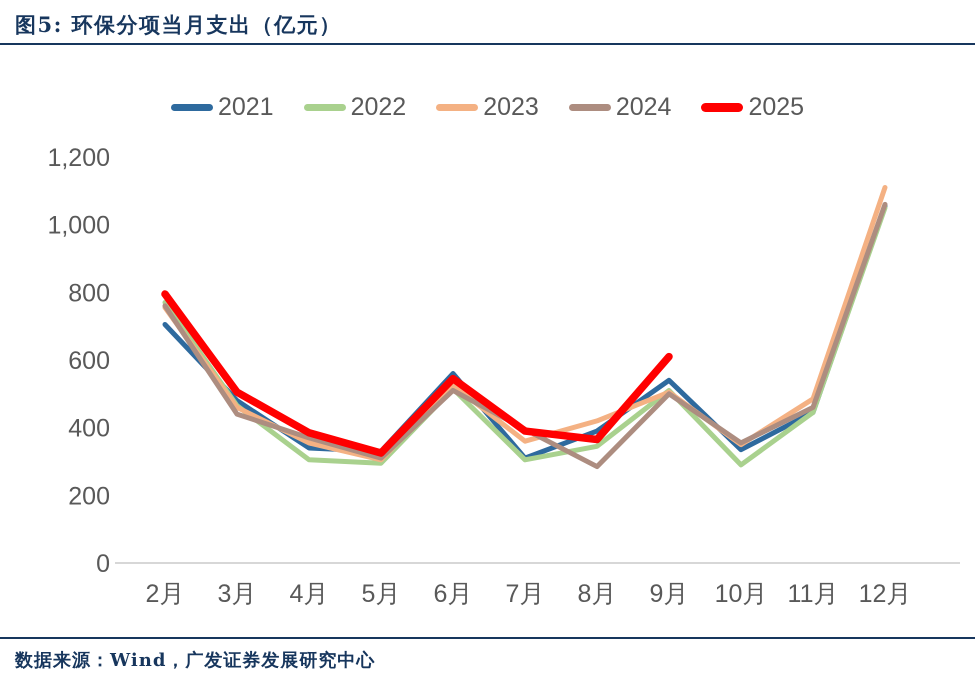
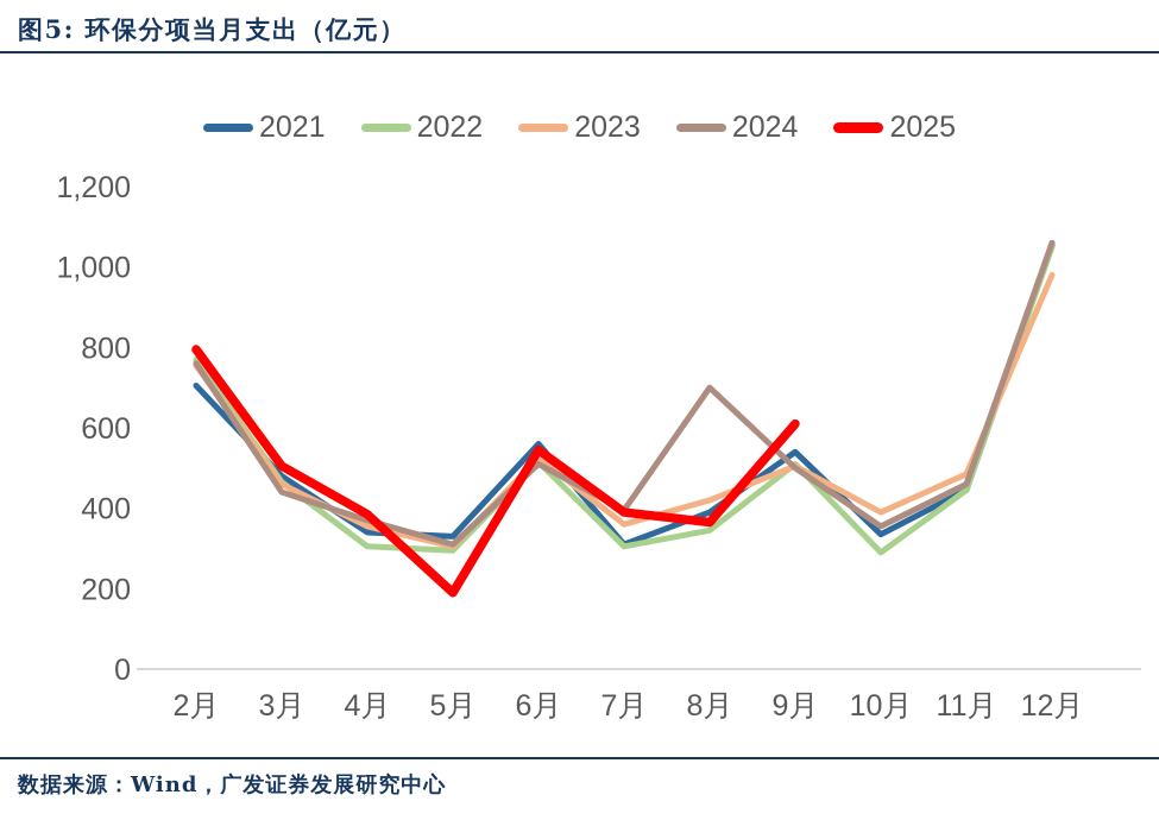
2025/5月: 320 -> 190
2024/8月: 280 -> 700
2023/10月: 350 -> 390
2023/12月: 1110 -> 980
